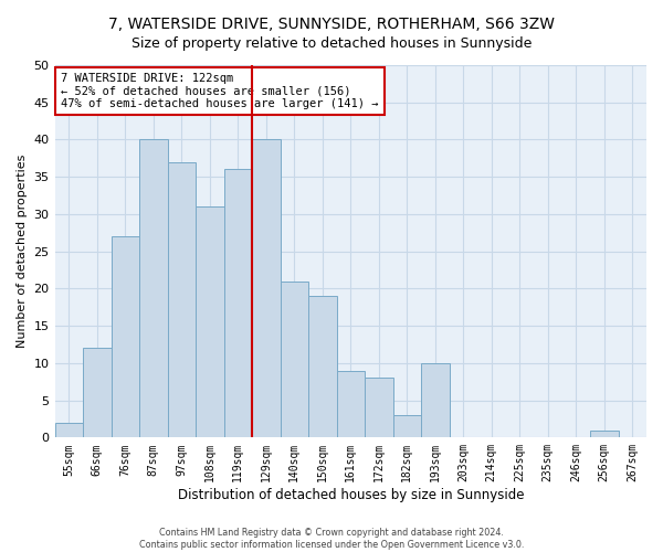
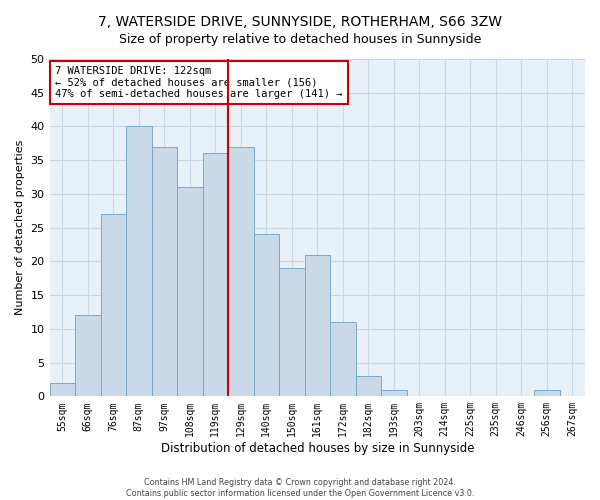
129sqm: 40 -> 37
140sqm: 21 -> 24
161sqm: 9 -> 21
172sqm: 8 -> 11
193sqm: 10 -> 1
